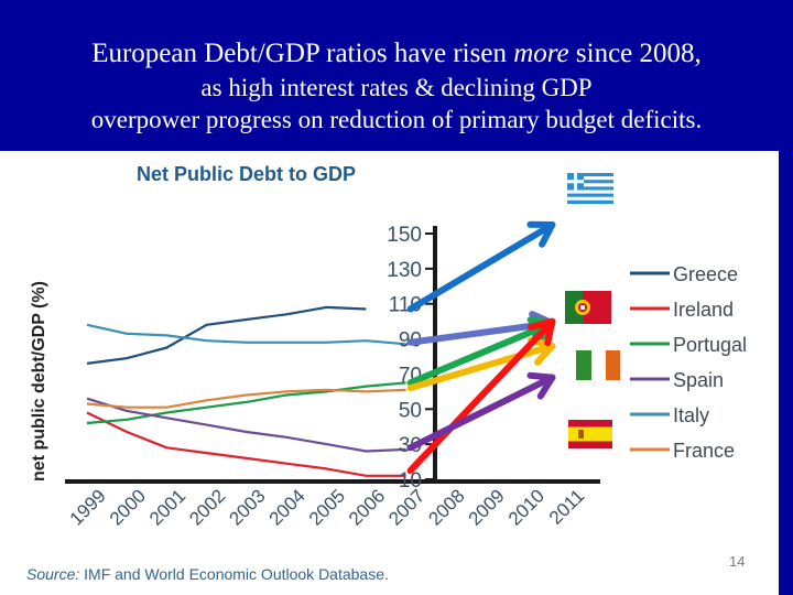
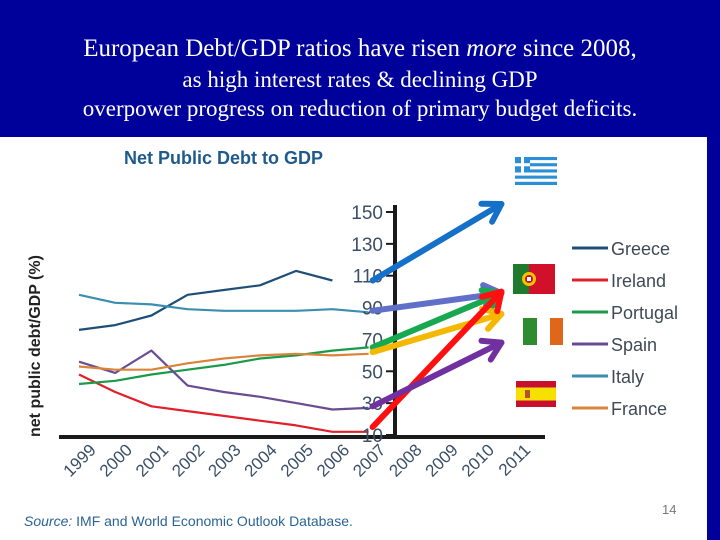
Spain/2001: 45 -> 63
Greece/2005: 108 -> 113
